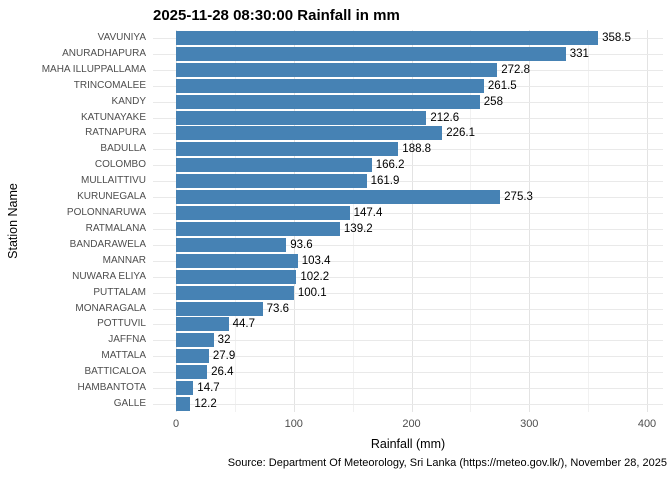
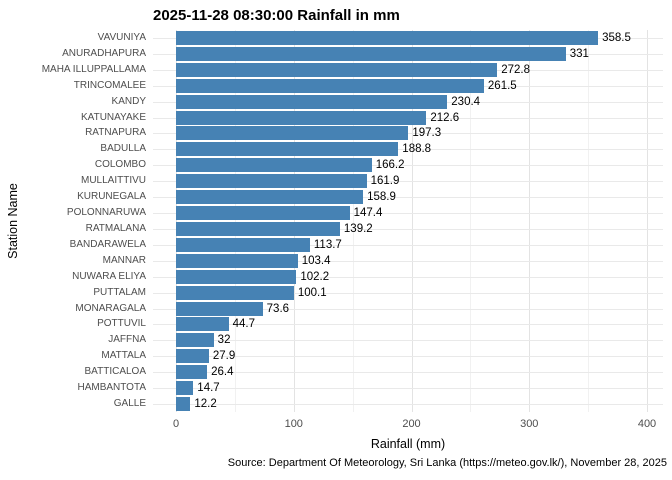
KANDY: 258 -> 230.4
RATNAPURA: 226.1 -> 197.3
KURUNEGALA: 275.3 -> 158.9
BANDARAWELA: 93.6 -> 113.7
